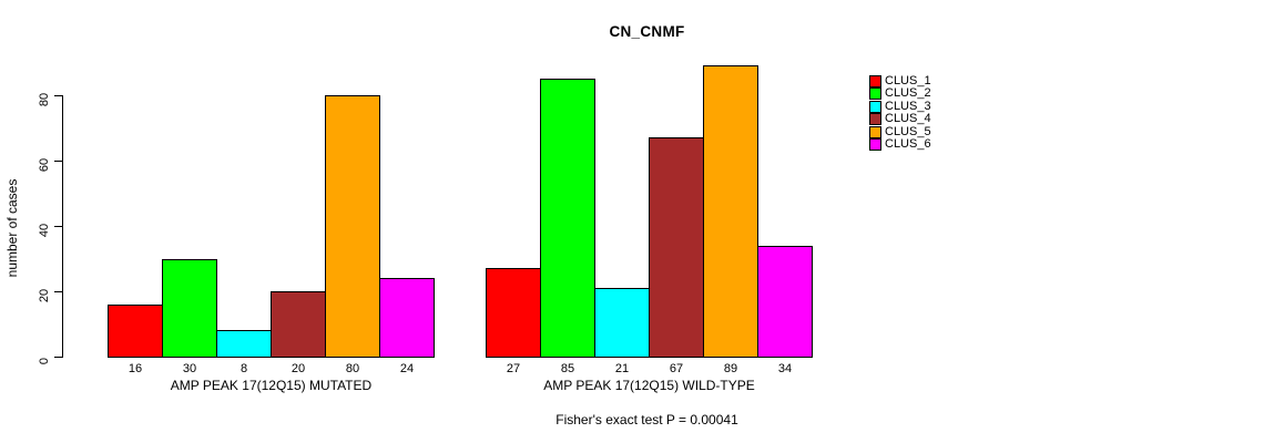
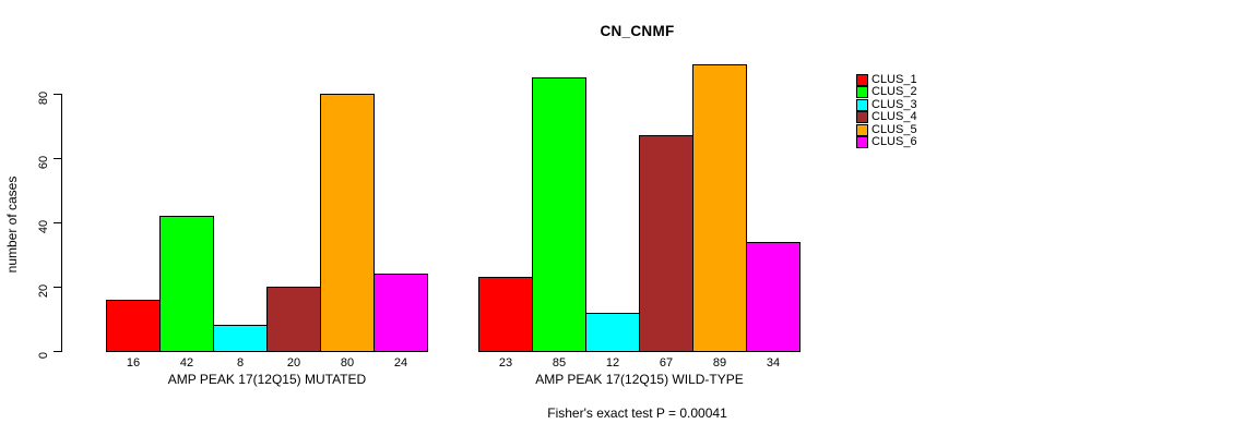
CLUS_2/AMP PEAK 17(12Q15) MUTATED: 30 -> 42
CLUS_1/AMP PEAK 17(12Q15) WILD-TYPE: 27 -> 23
CLUS_3/AMP PEAK 17(12Q15) WILD-TYPE: 21 -> 12
